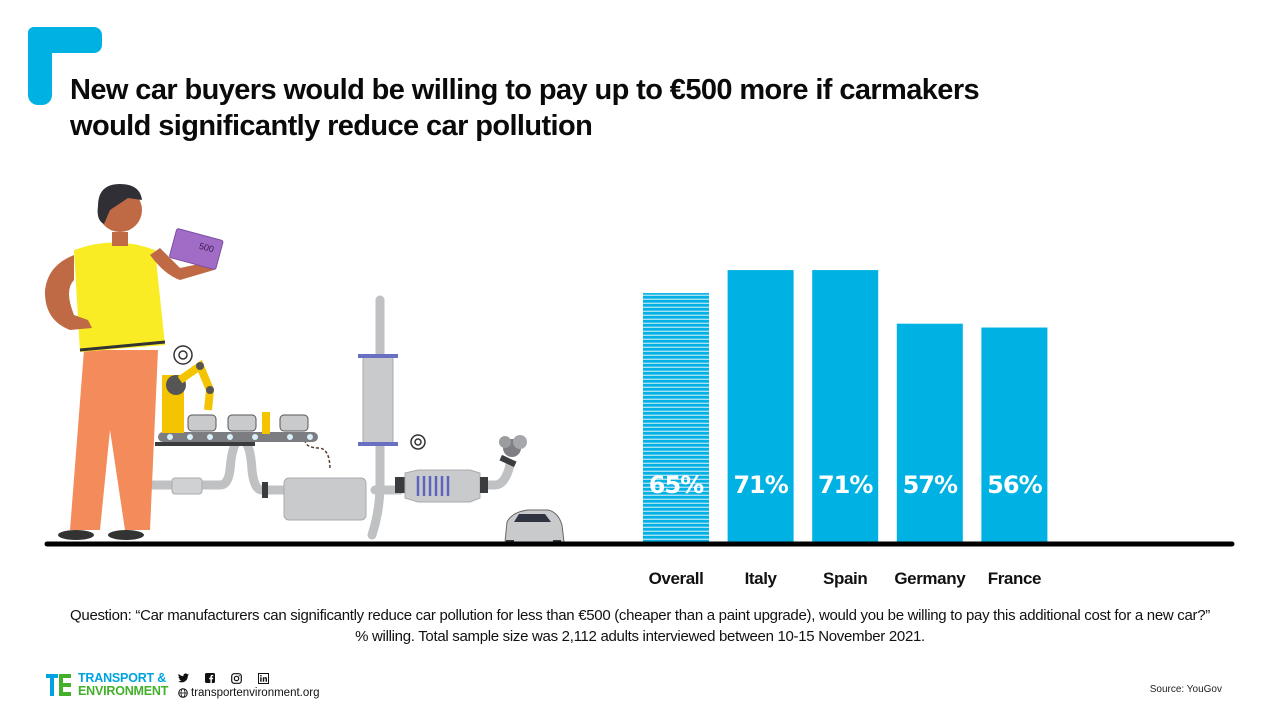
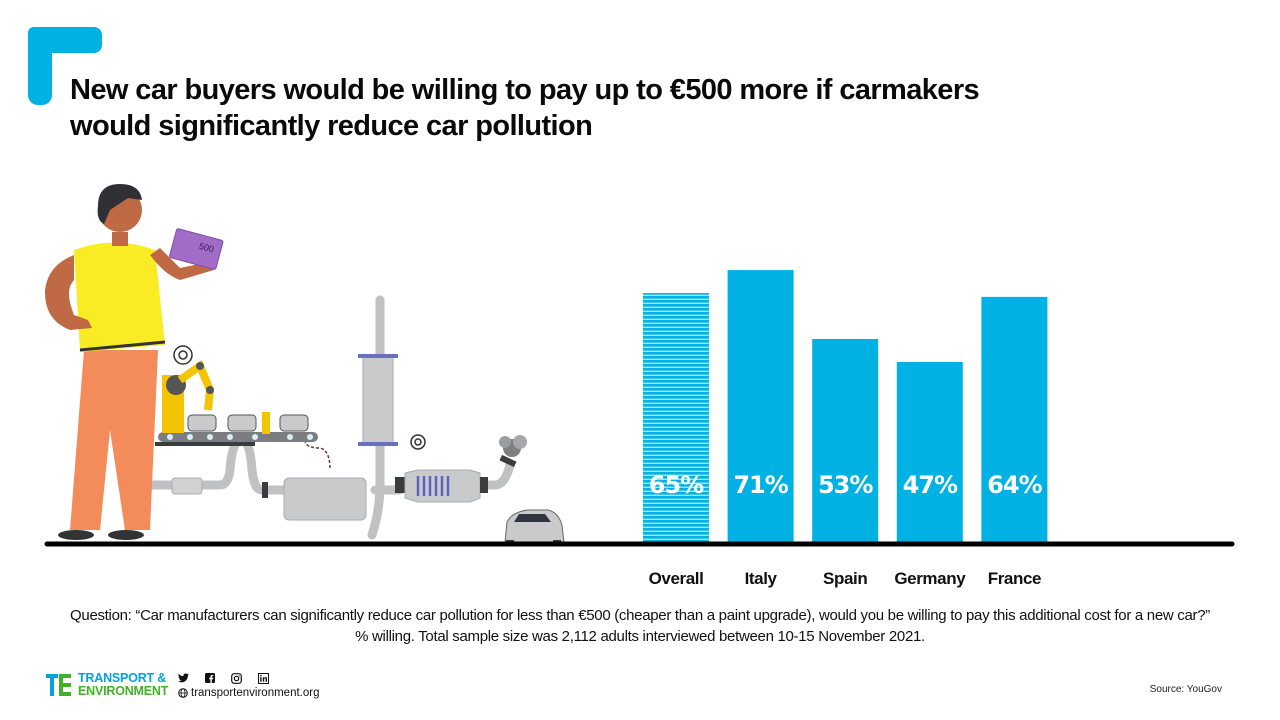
Spain: 71% -> 53%
Germany: 57% -> 47%
France: 56% -> 64%
